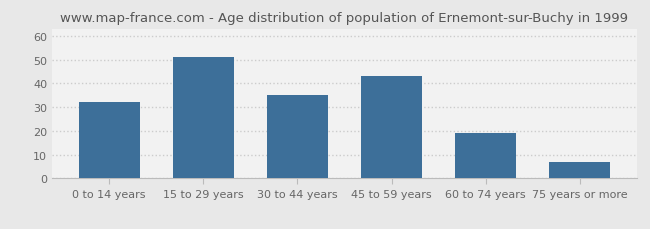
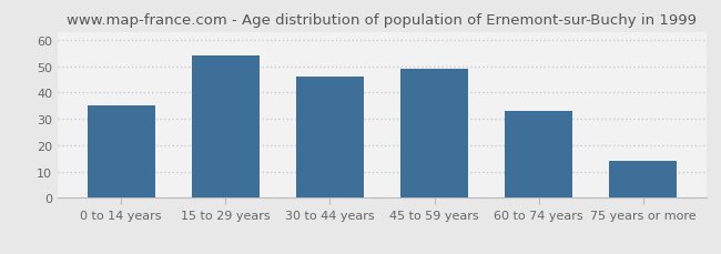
0 to 14 years: 32 -> 35
15 to 29 years: 51 -> 54
30 to 44 years: 35 -> 46
45 to 59 years: 43 -> 49
60 to 74 years: 19 -> 33
75 years or more: 7 -> 14
